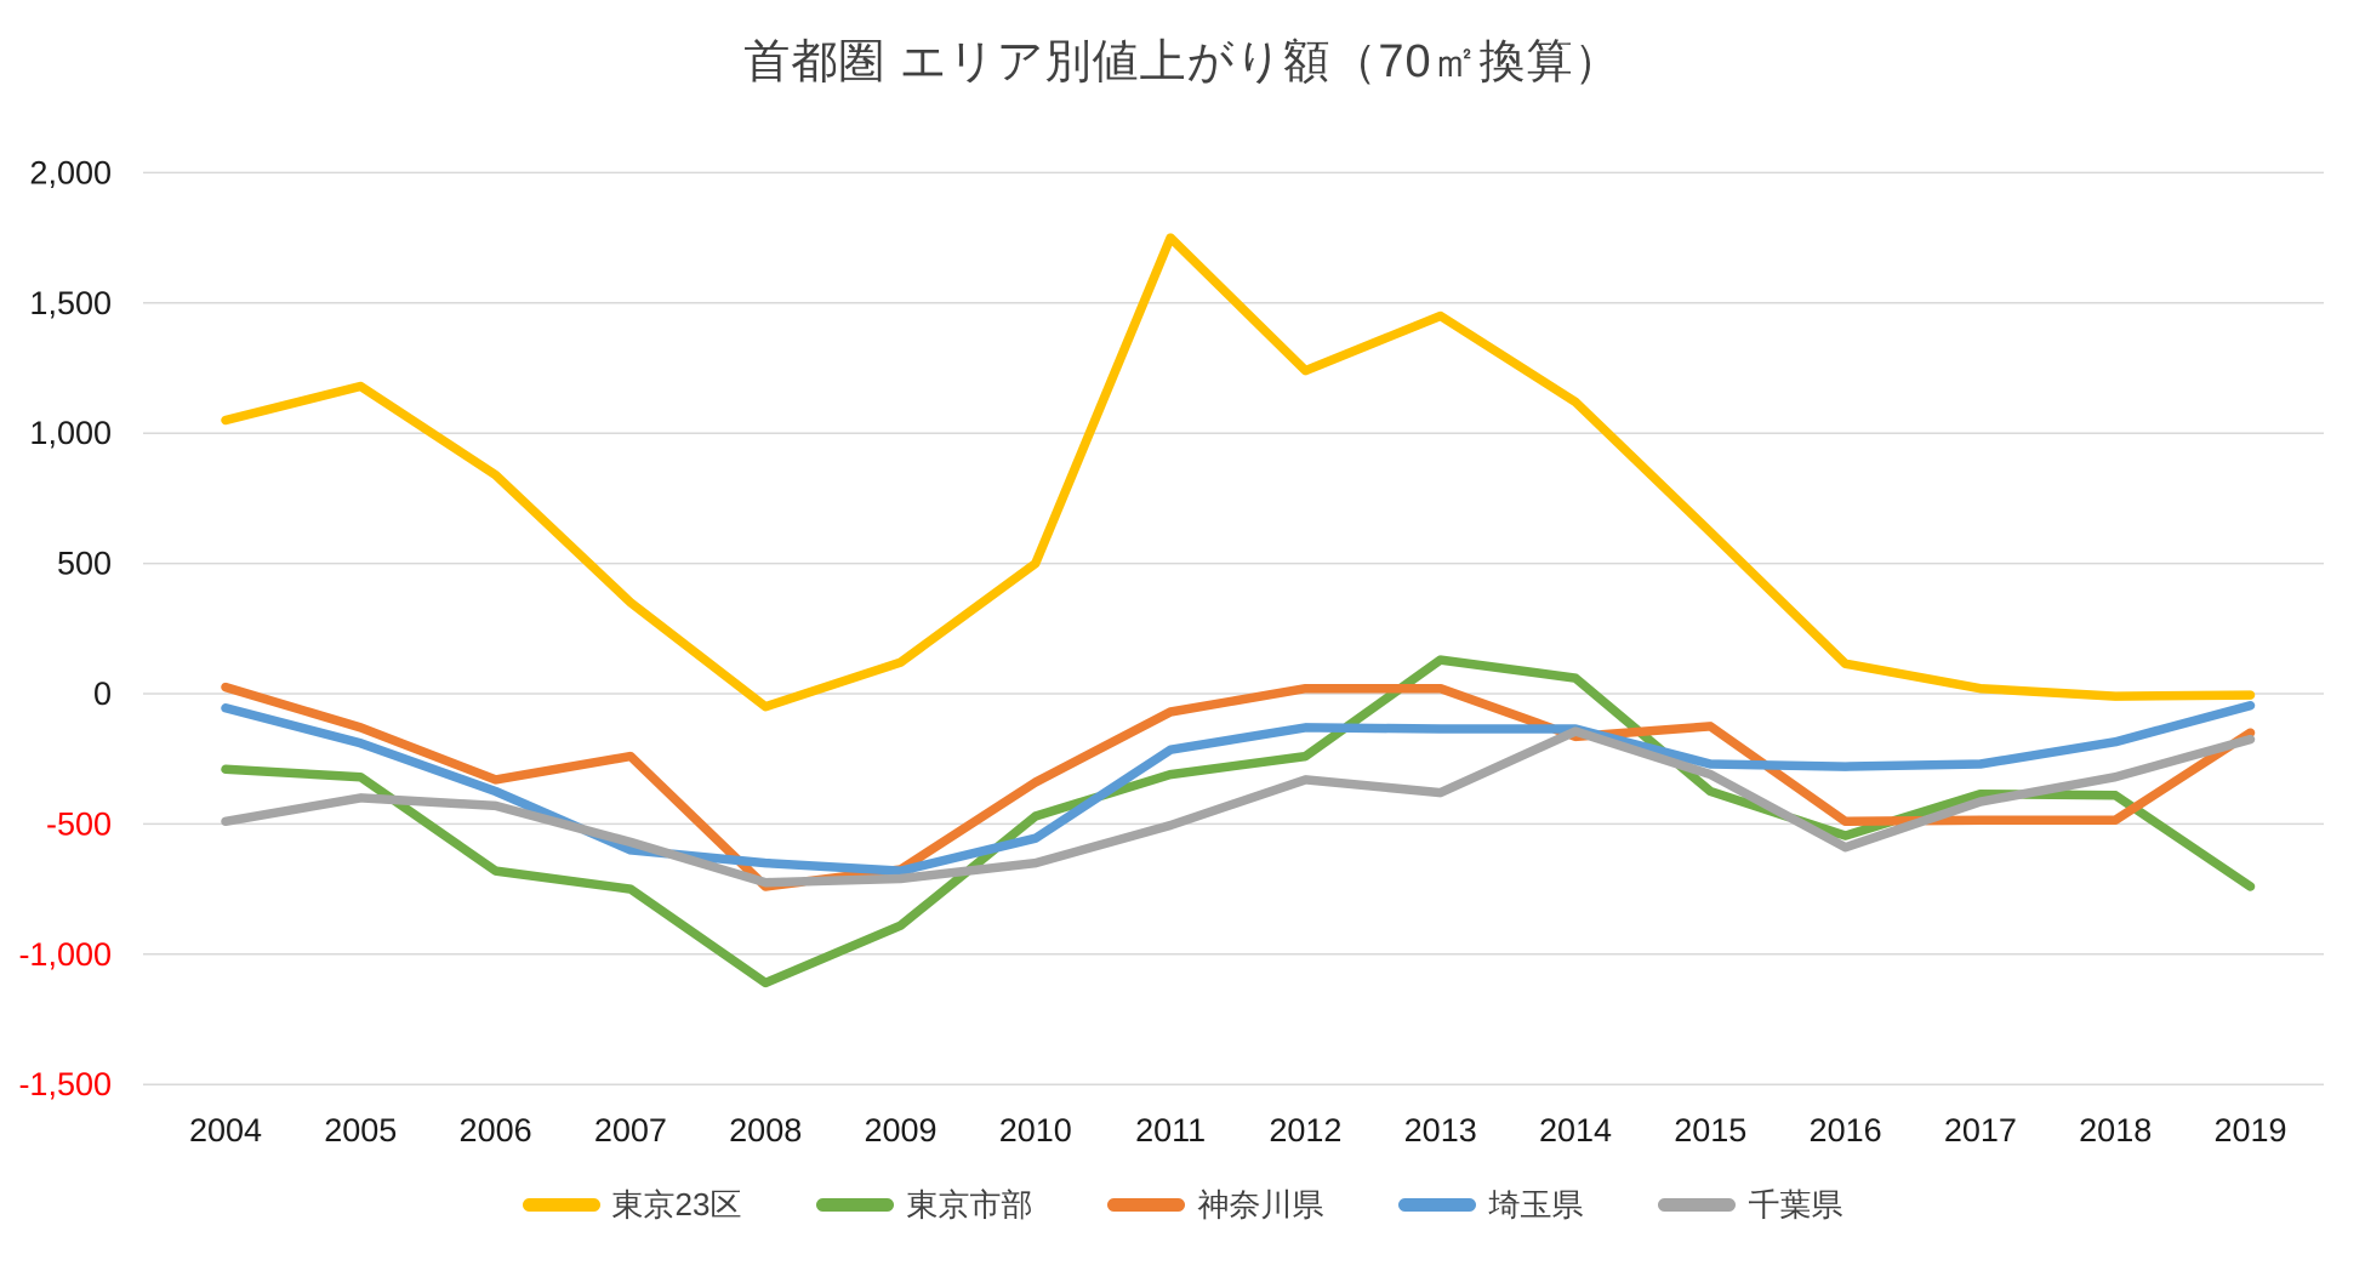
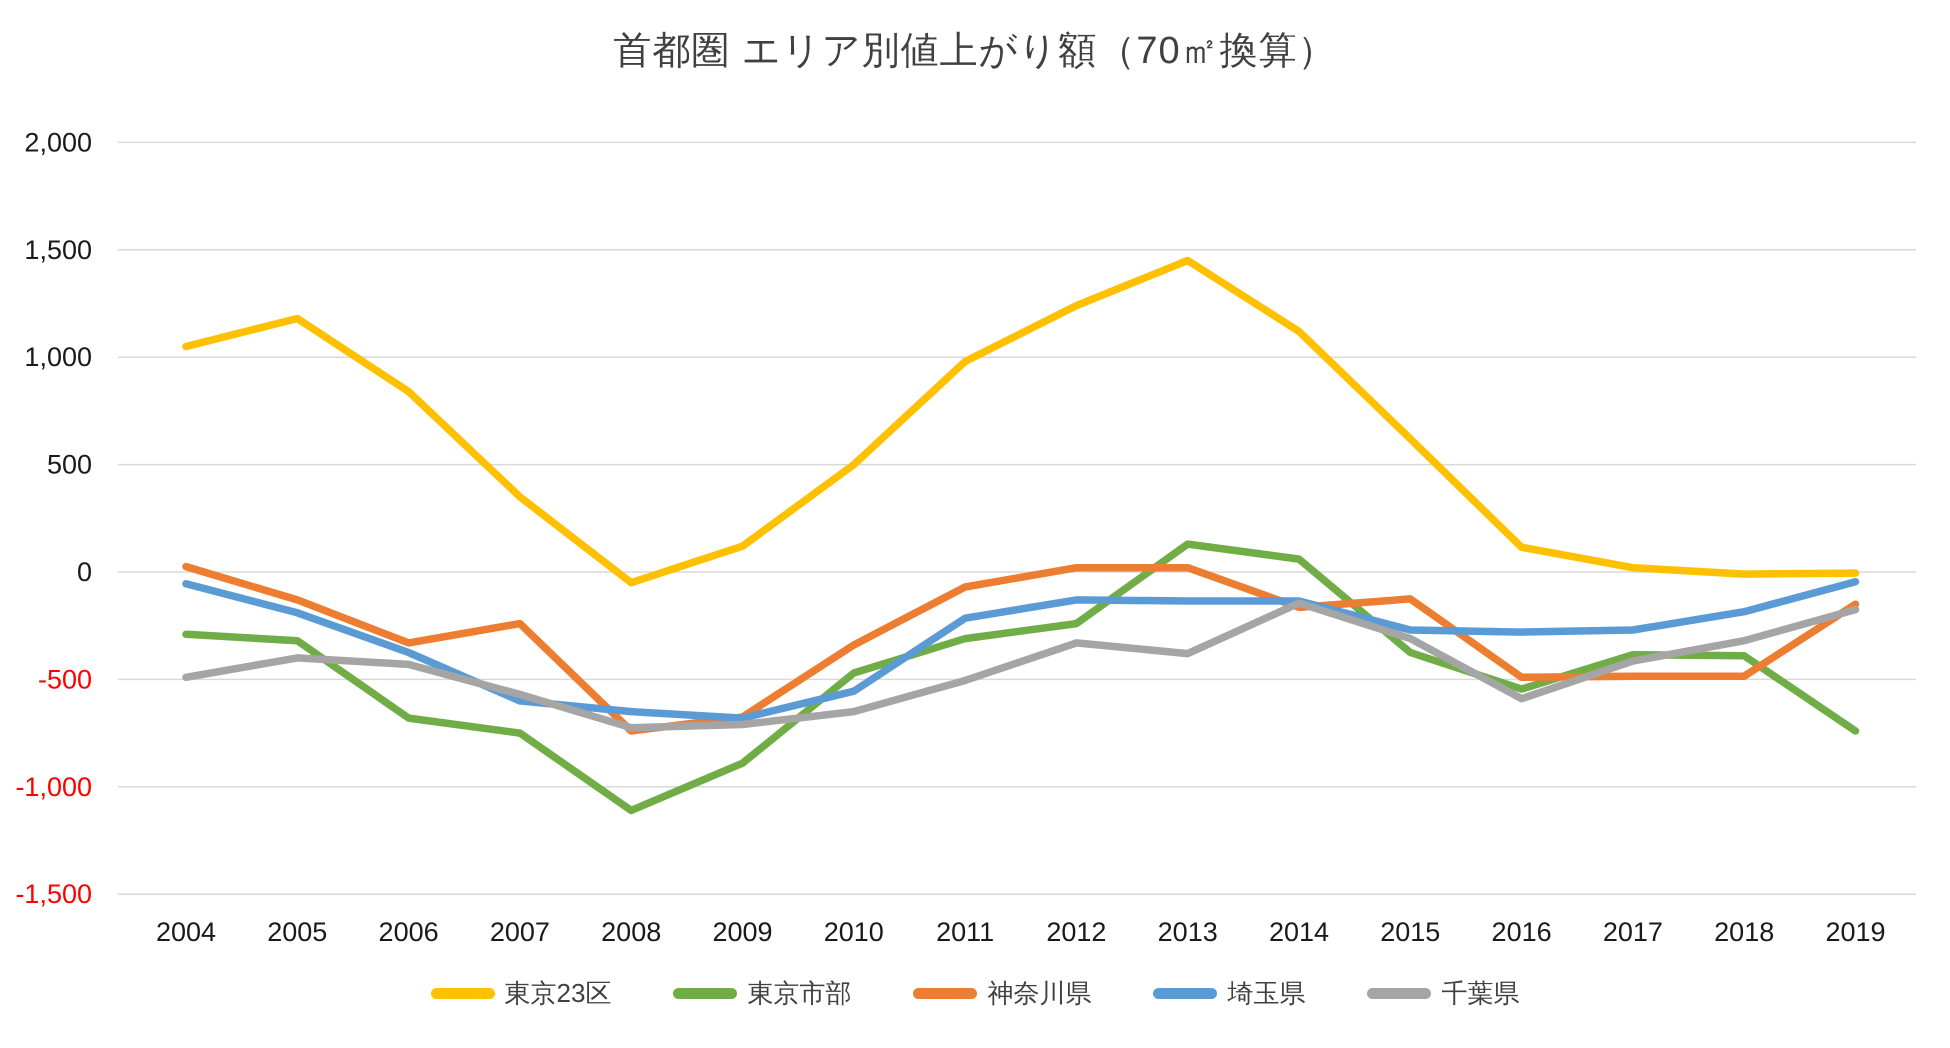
東京23区/2011: 1750 -> 980
